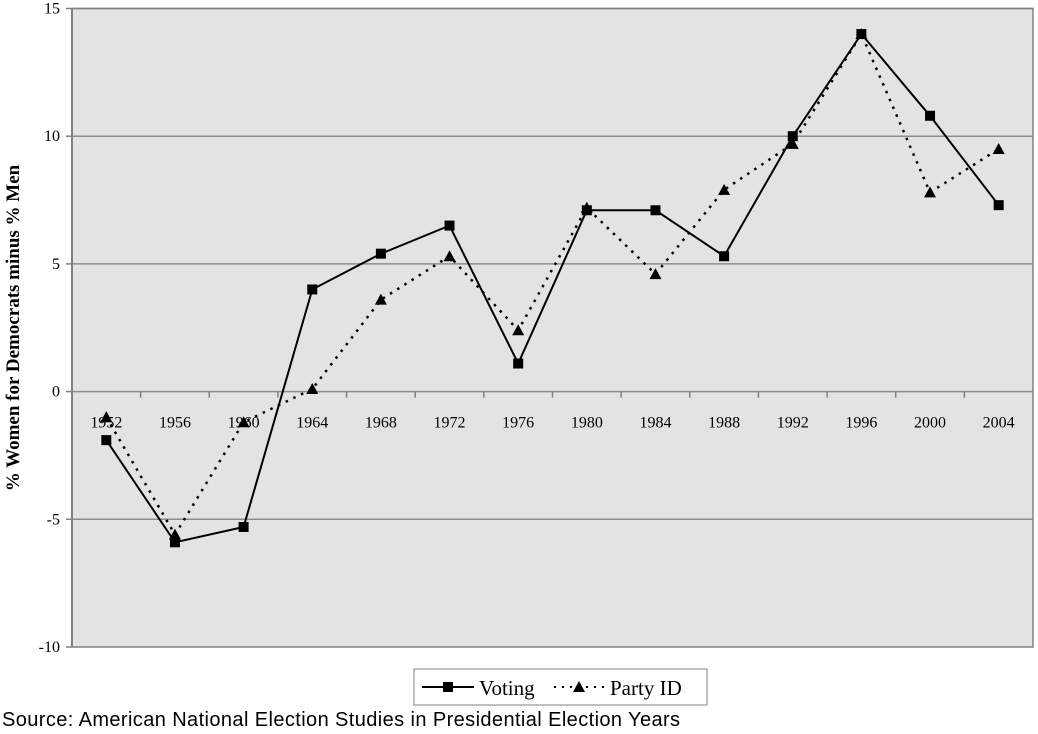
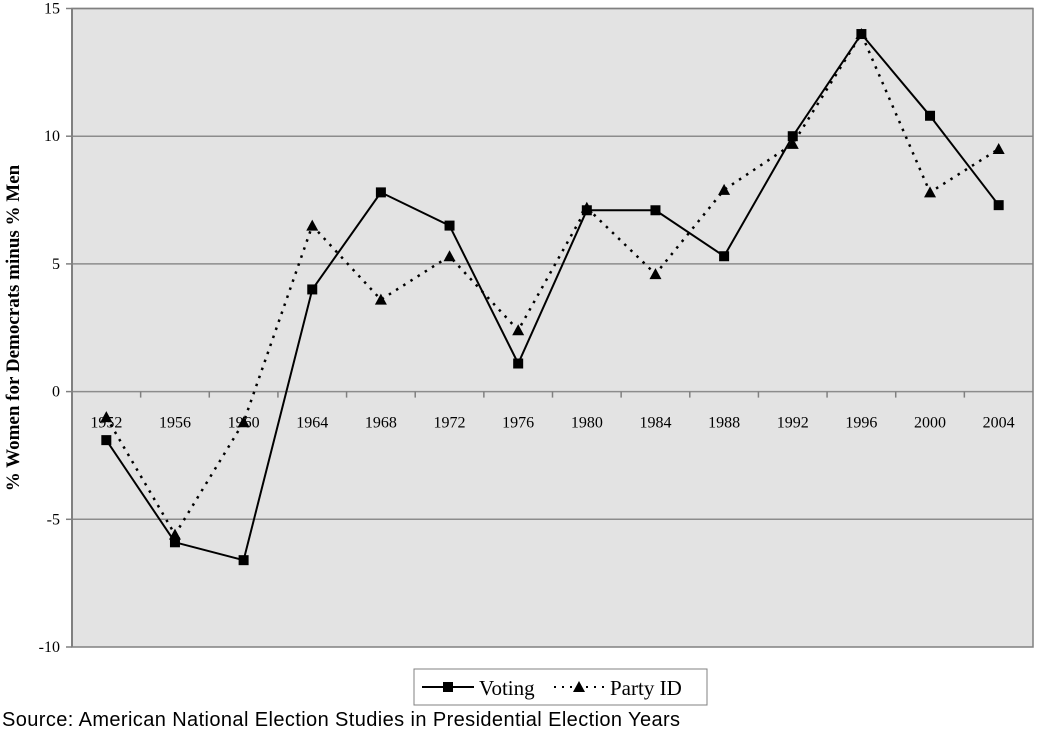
Voting/1960: -5.3 -> -6.6
Party ID/1964: 0.1 -> 6.5
Voting/1968: 5.4 -> 7.8
